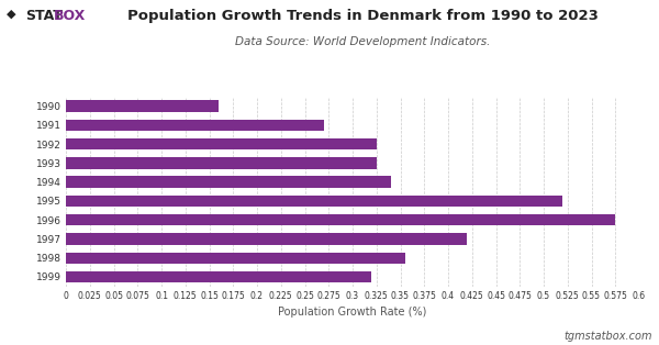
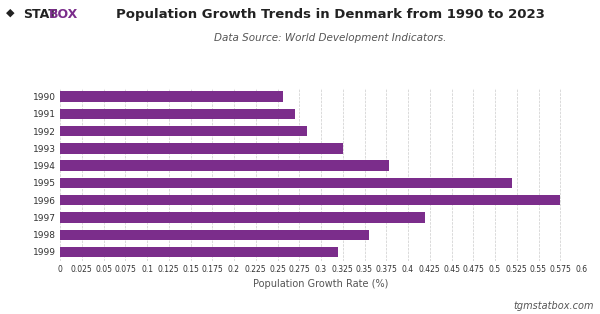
1990: 0.160 -> 0.256
1992: 0.325 -> 0.284
1994: 0.340 -> 0.378
